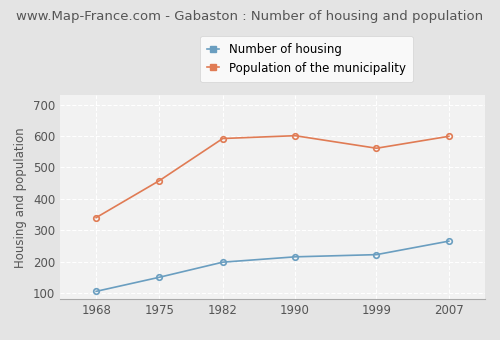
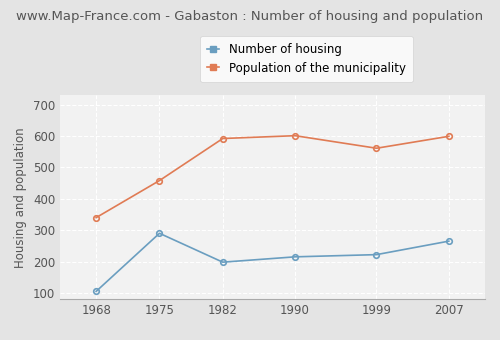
Number of housing/1975: 150 -> 290
